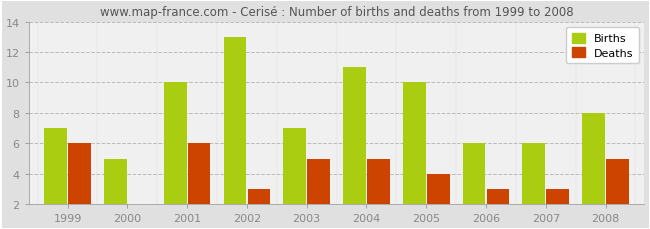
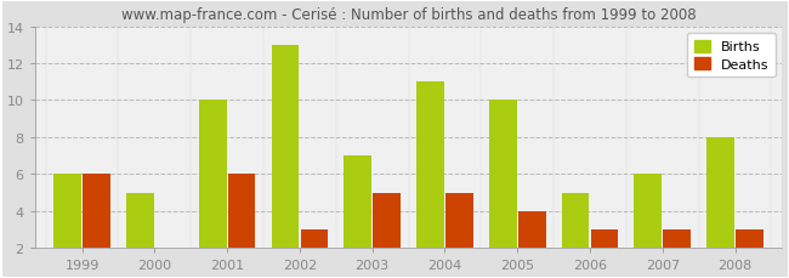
Births/1999: 7 -> 6
Births/2006: 6 -> 5
Deaths/2008: 5 -> 3
